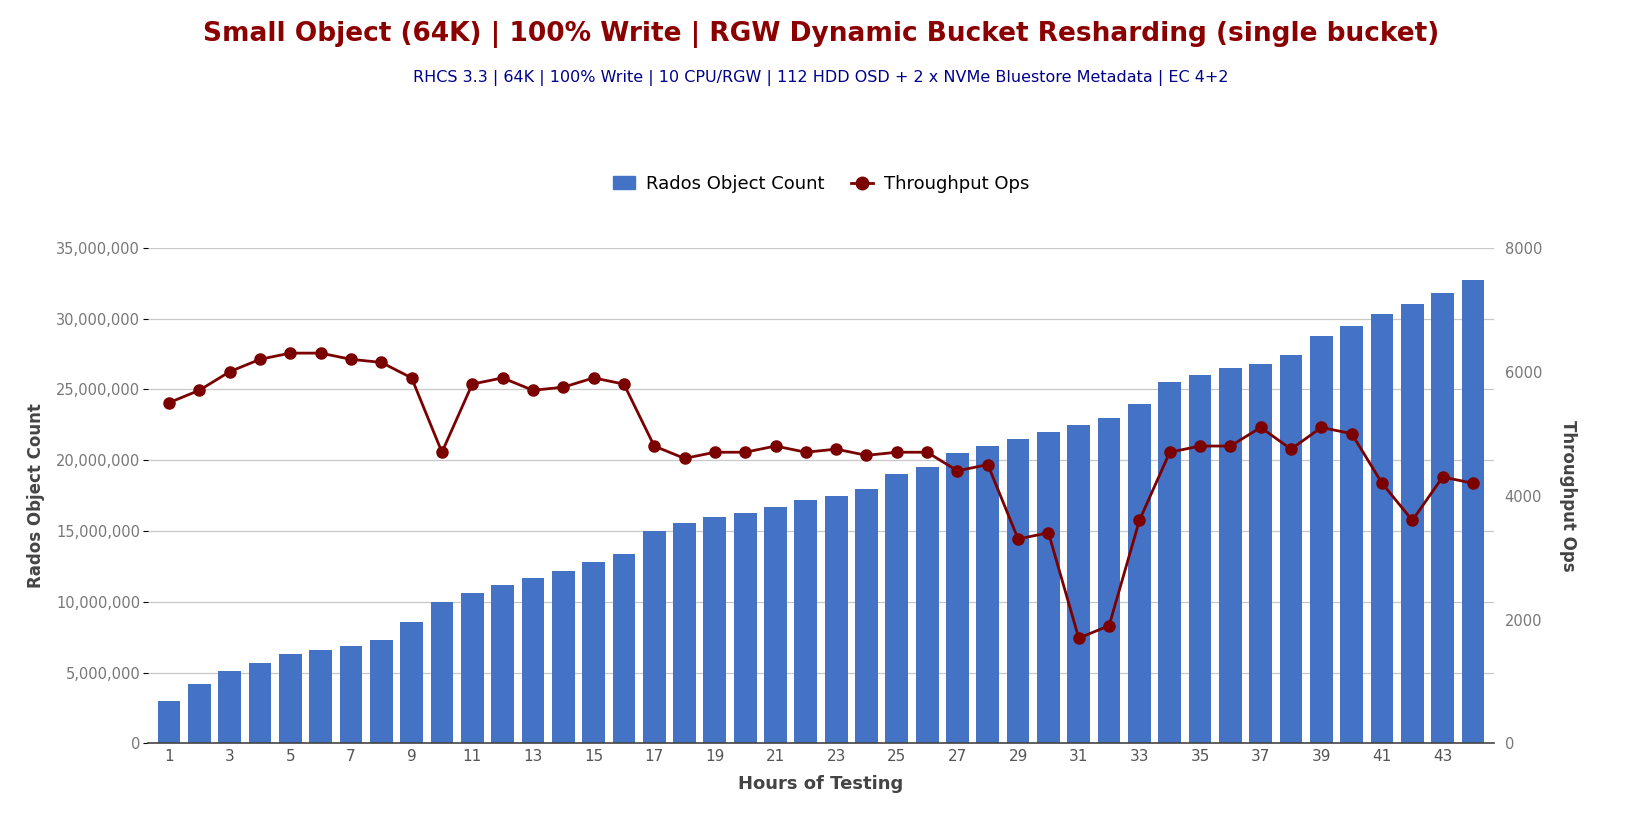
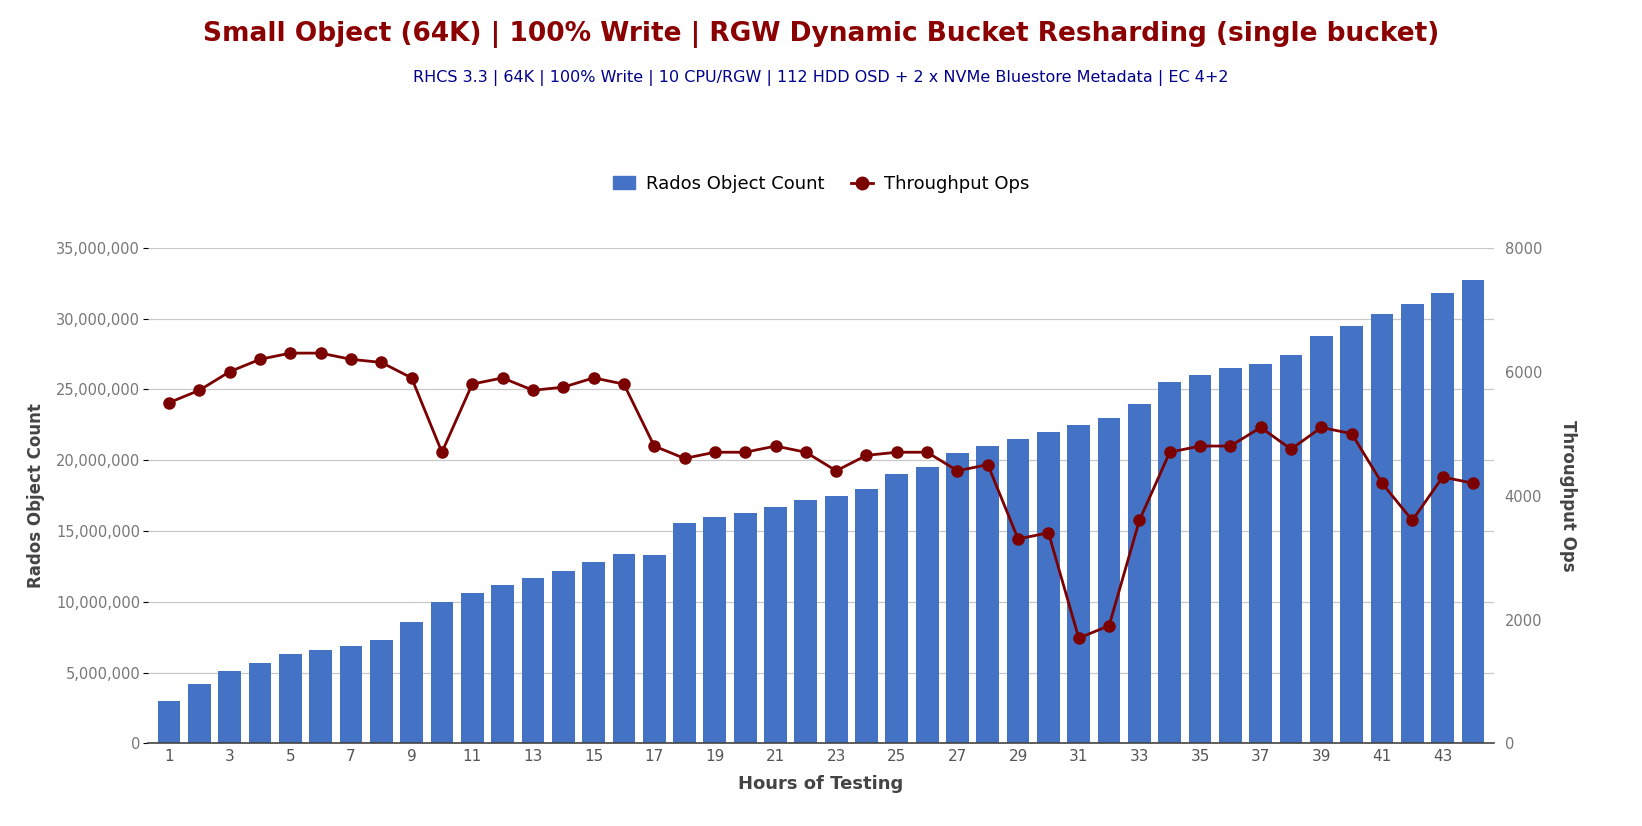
Rados Object Count/17: 15,000,000 -> 13,300,000
Throughput Ops/23: 4750 -> 4400
